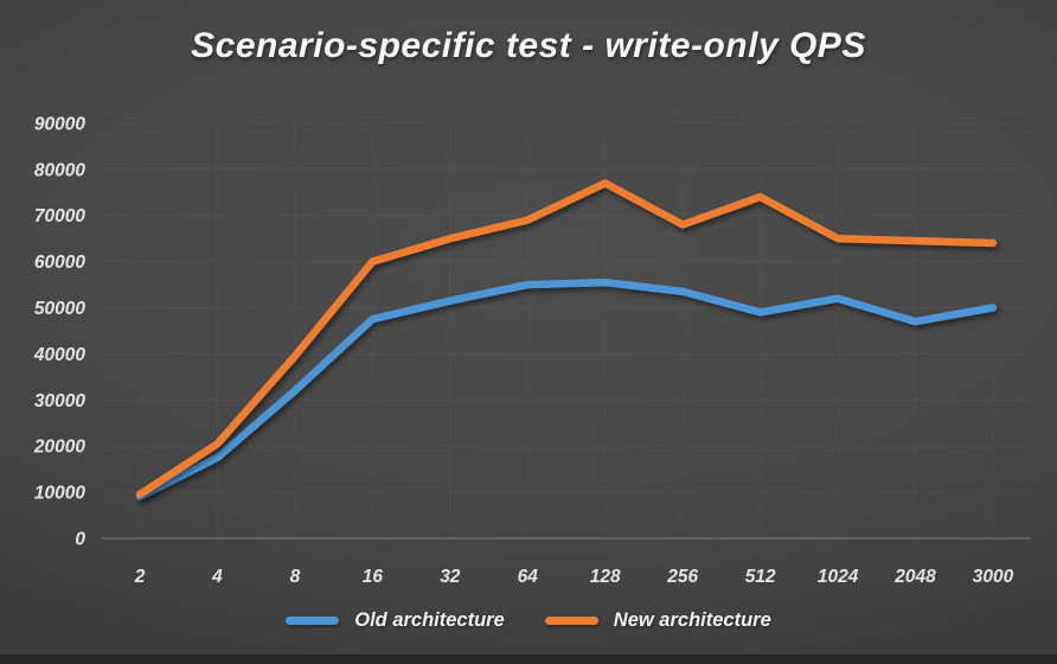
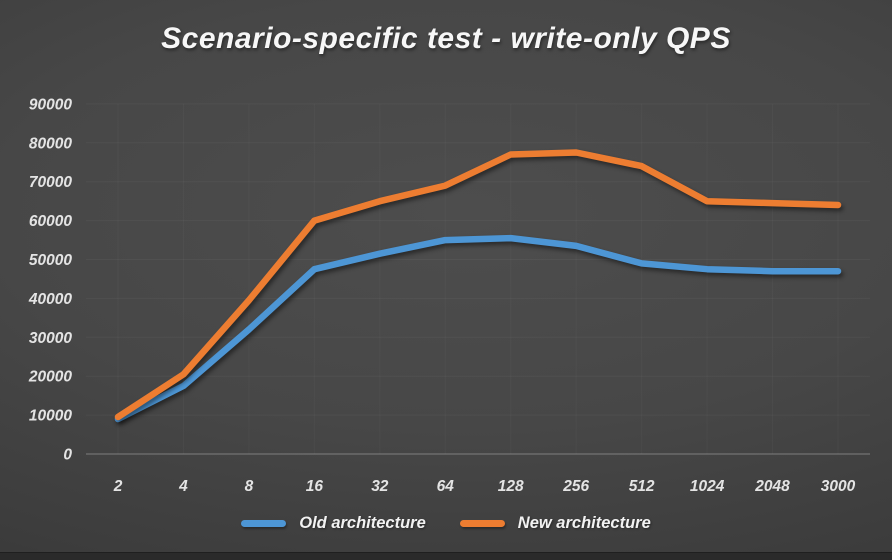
New architecture/256: 68000 -> 78000
Old architecture/1024: 52000 -> 48000
Old architecture/3000: 50000 -> 47000
